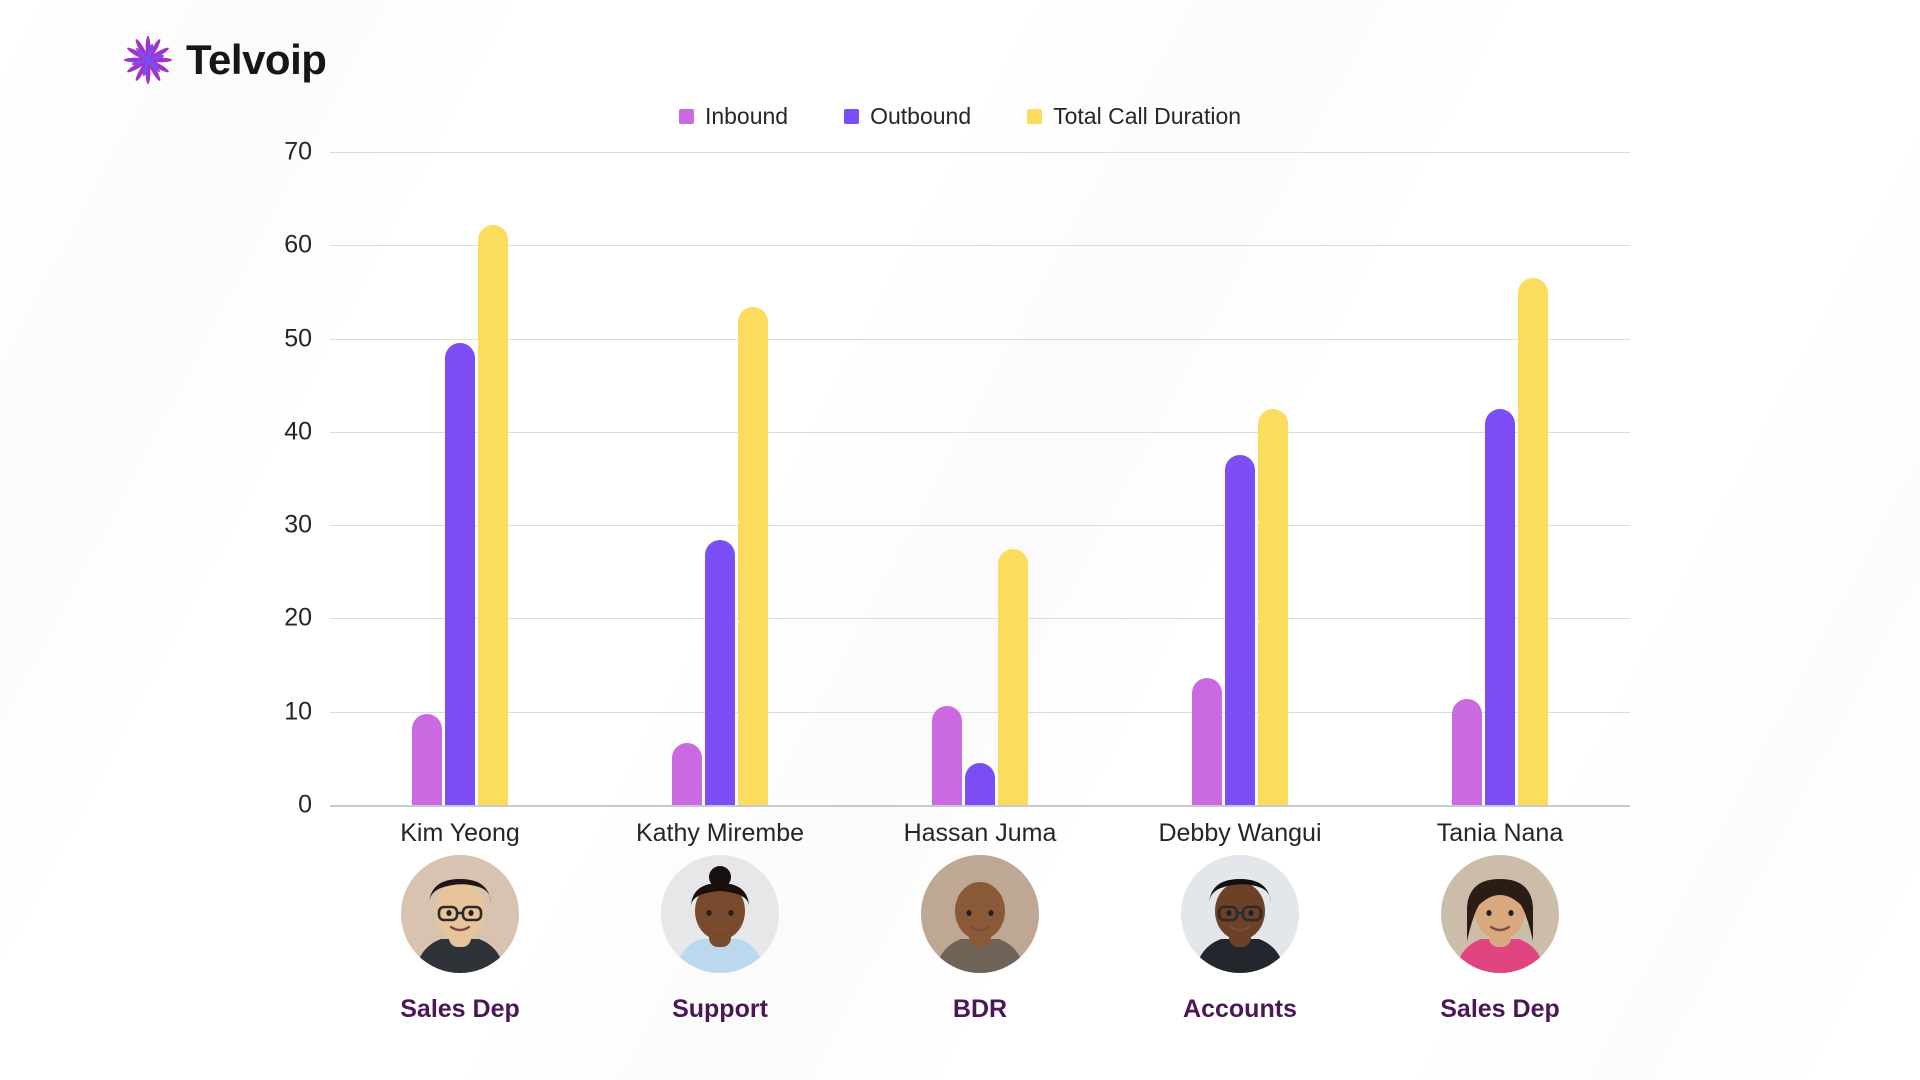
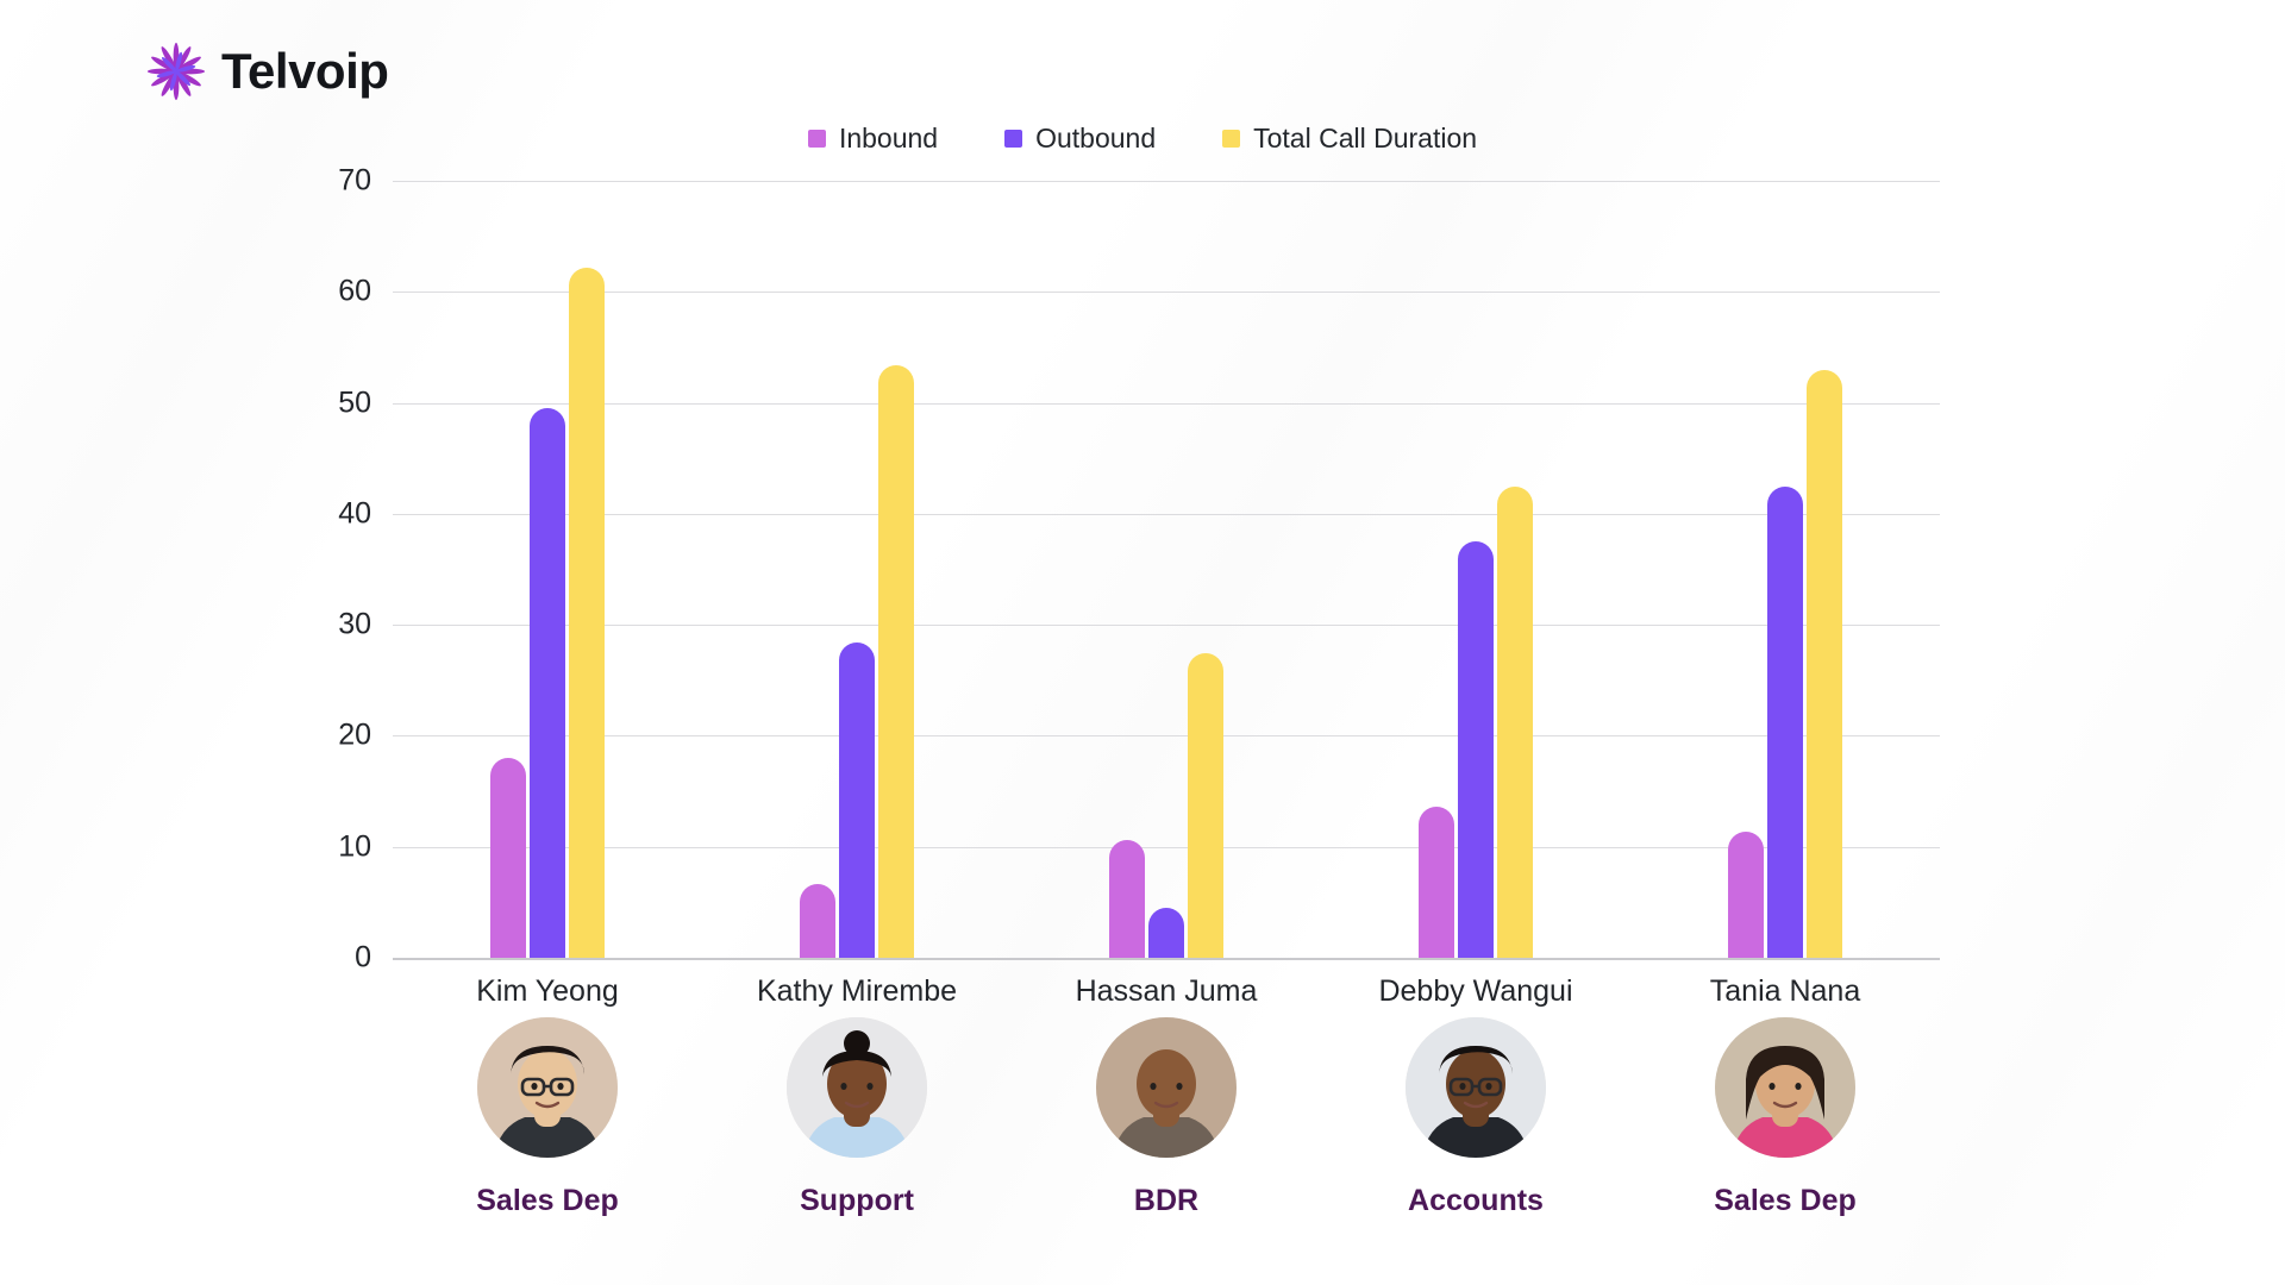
Inbound/Kim Yeong: 10 -> 18
Total Call Duration/Tania Nana: 56 -> 53
